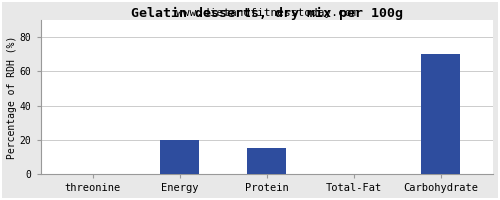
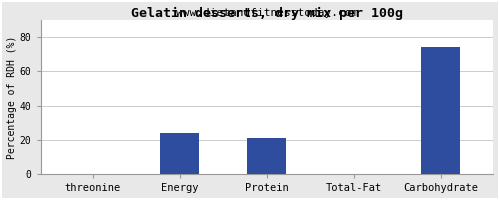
Energy: 20 -> 24
Protein: 15 -> 21
Carbohydrate: 70 -> 74
